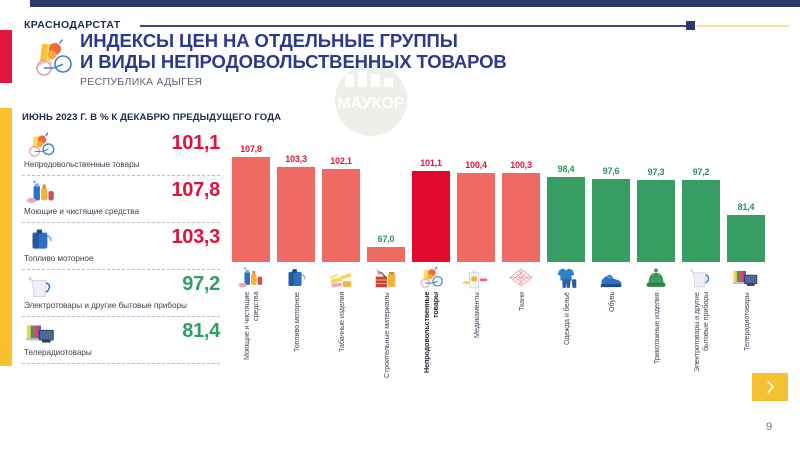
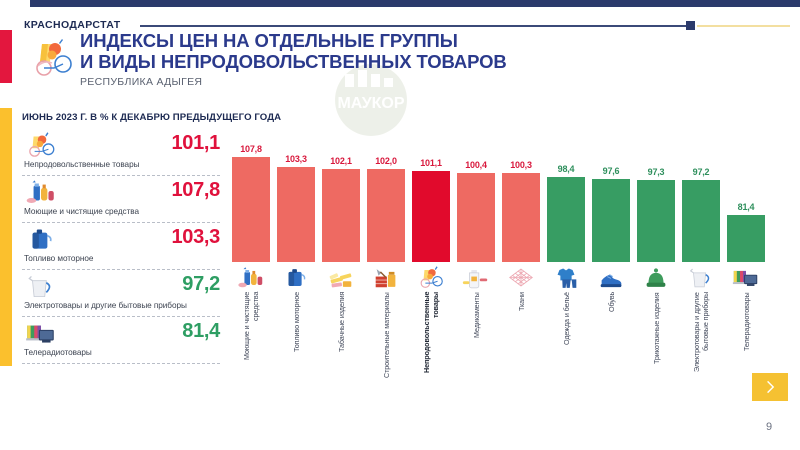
Строительные материалы: 67,0 -> 102,0
